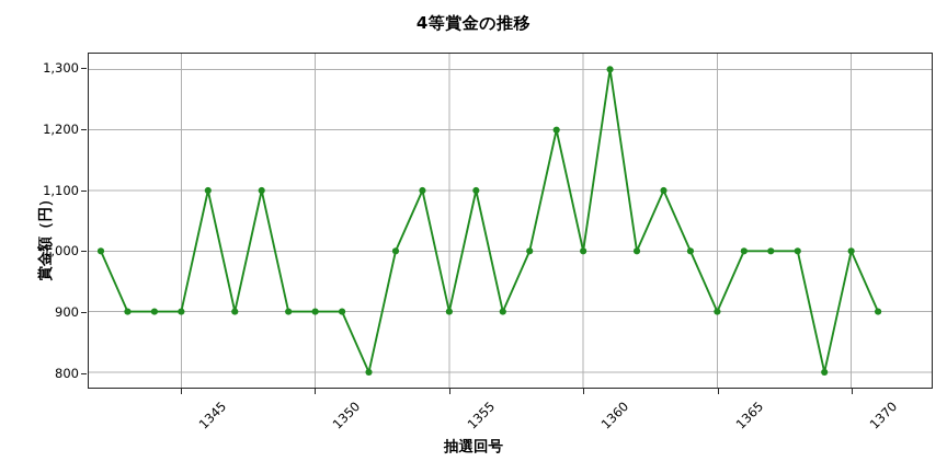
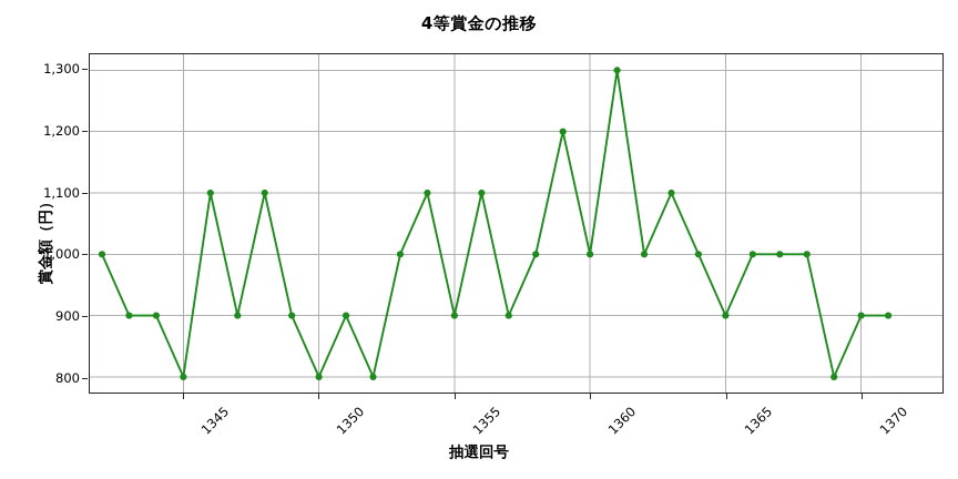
1345: 900 -> 800
1350: 900 -> 800
1370: 1000 -> 900
